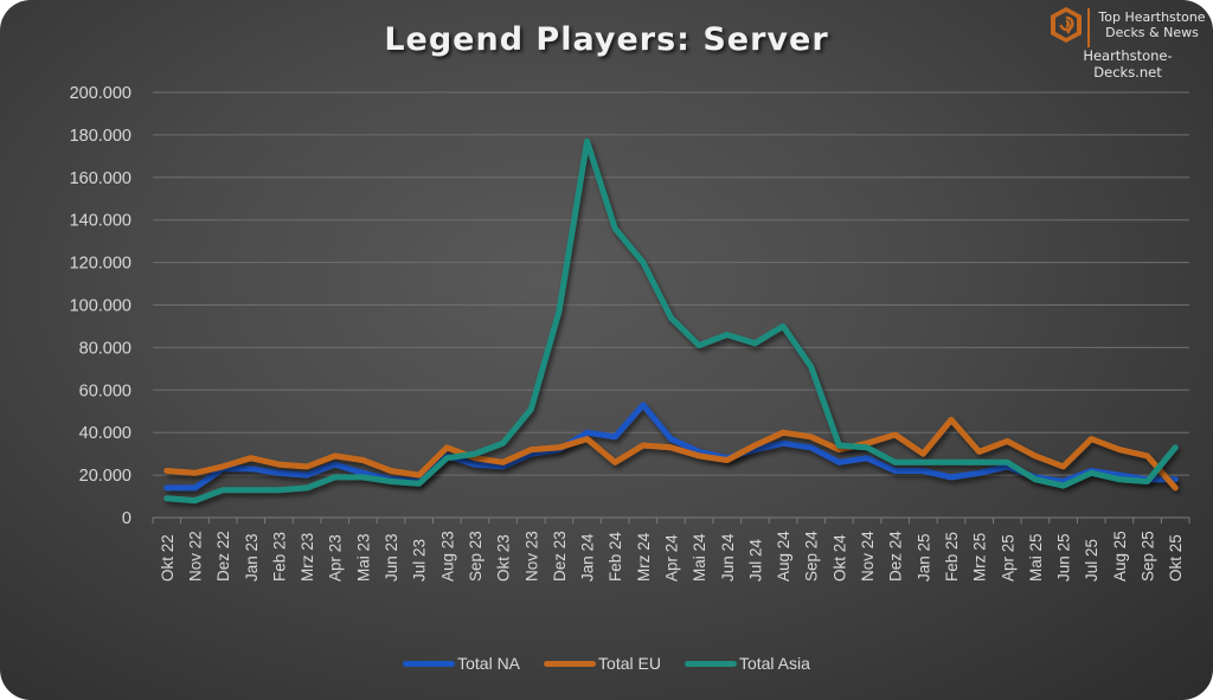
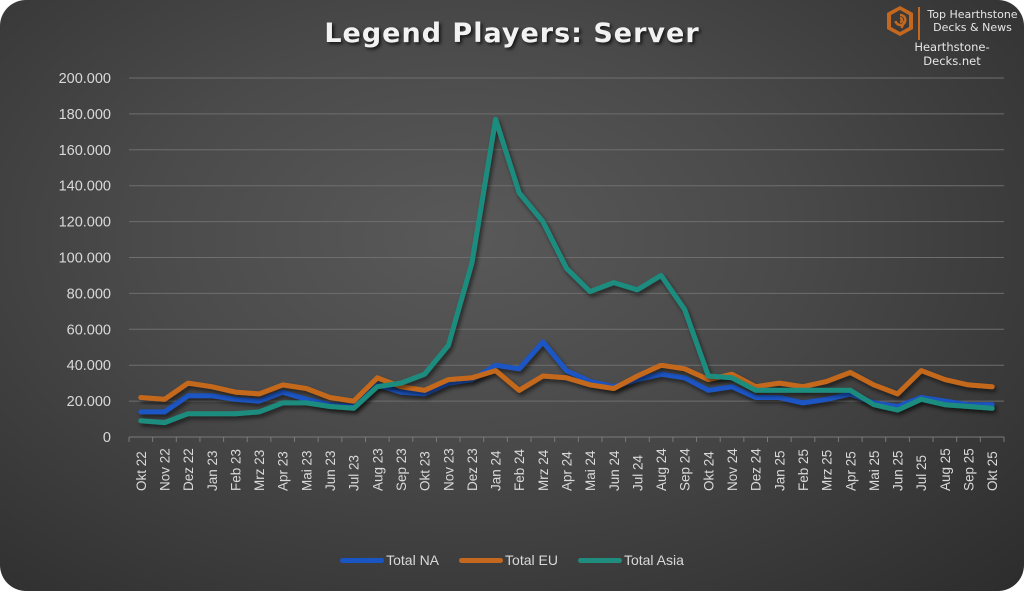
Total EU/Dez 22: 24000 -> 30000
Total EU/Dez 24: 39000 -> 28000
Total EU/Feb 25: 46000 -> 28000
Total EU/Okt 25: 14000 -> 28000
Total Asia/Okt 25: 33000 -> 16000
